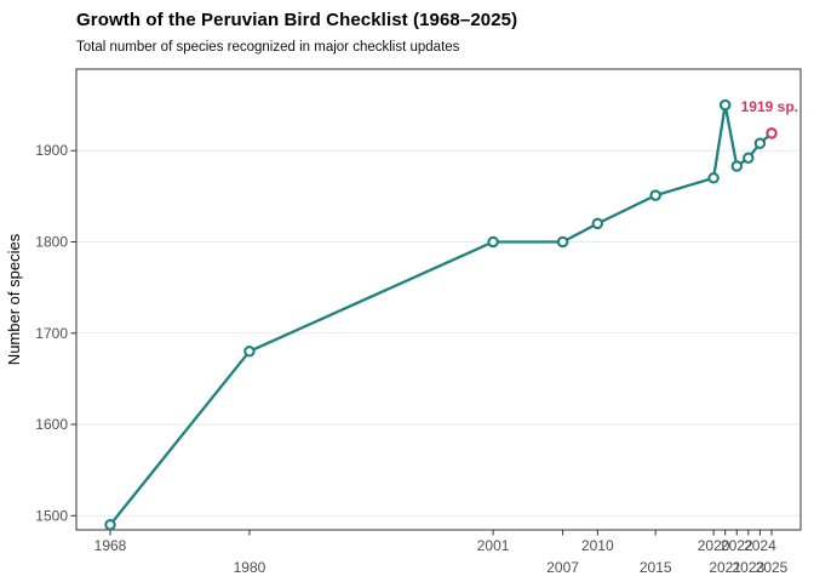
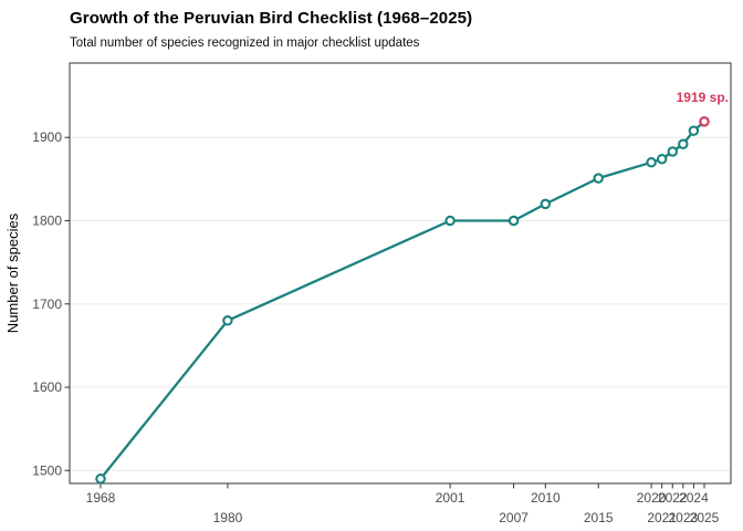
2021: 1950 -> 1870
